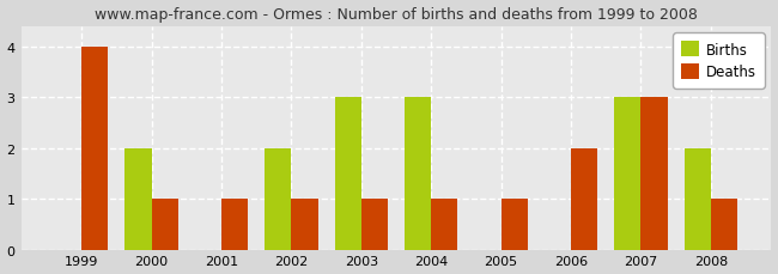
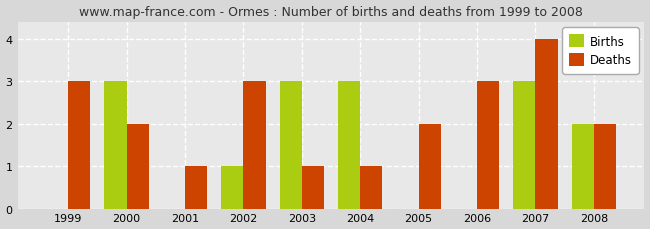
Deaths/1999: 4 -> 3
Births/2000: 2 -> 3
Deaths/2000: 1 -> 2
Births/2002: 2 -> 1
Deaths/2002: 1 -> 3
Deaths/2005: 1 -> 2
Deaths/2006: 2 -> 3
Deaths/2007: 3 -> 4
Deaths/2008: 1 -> 2
